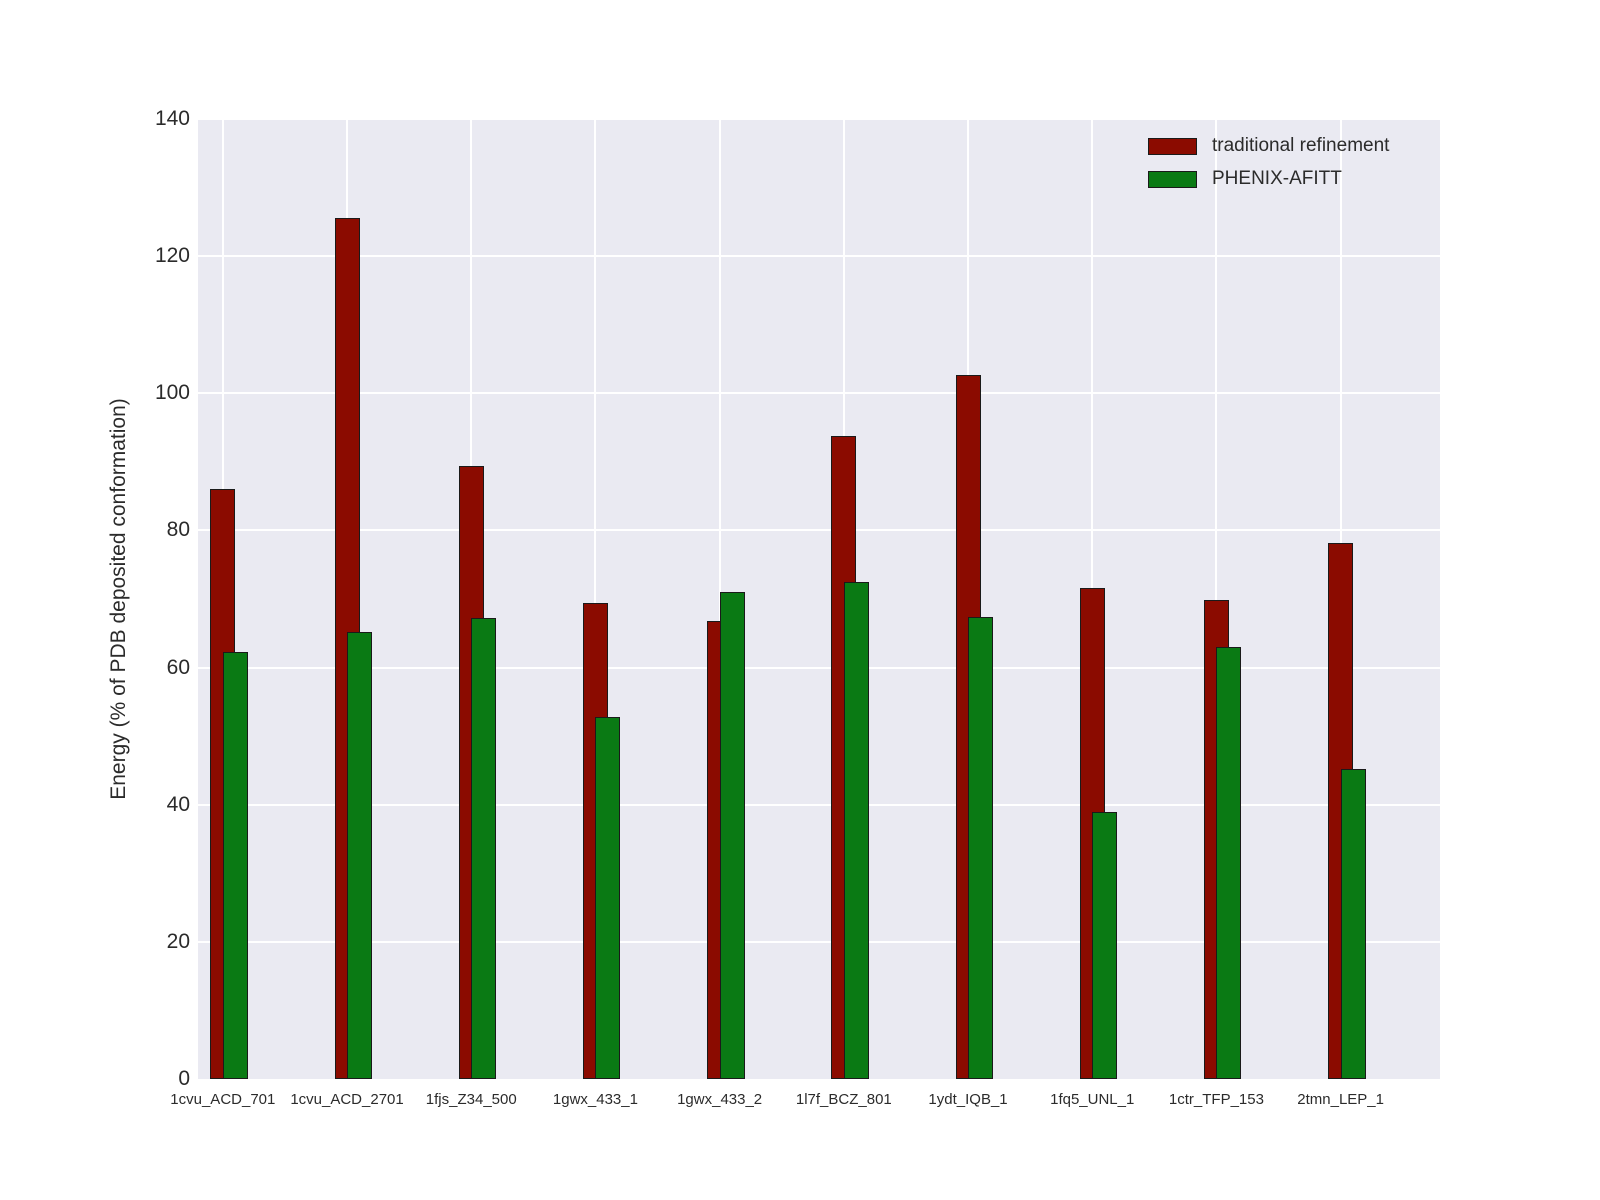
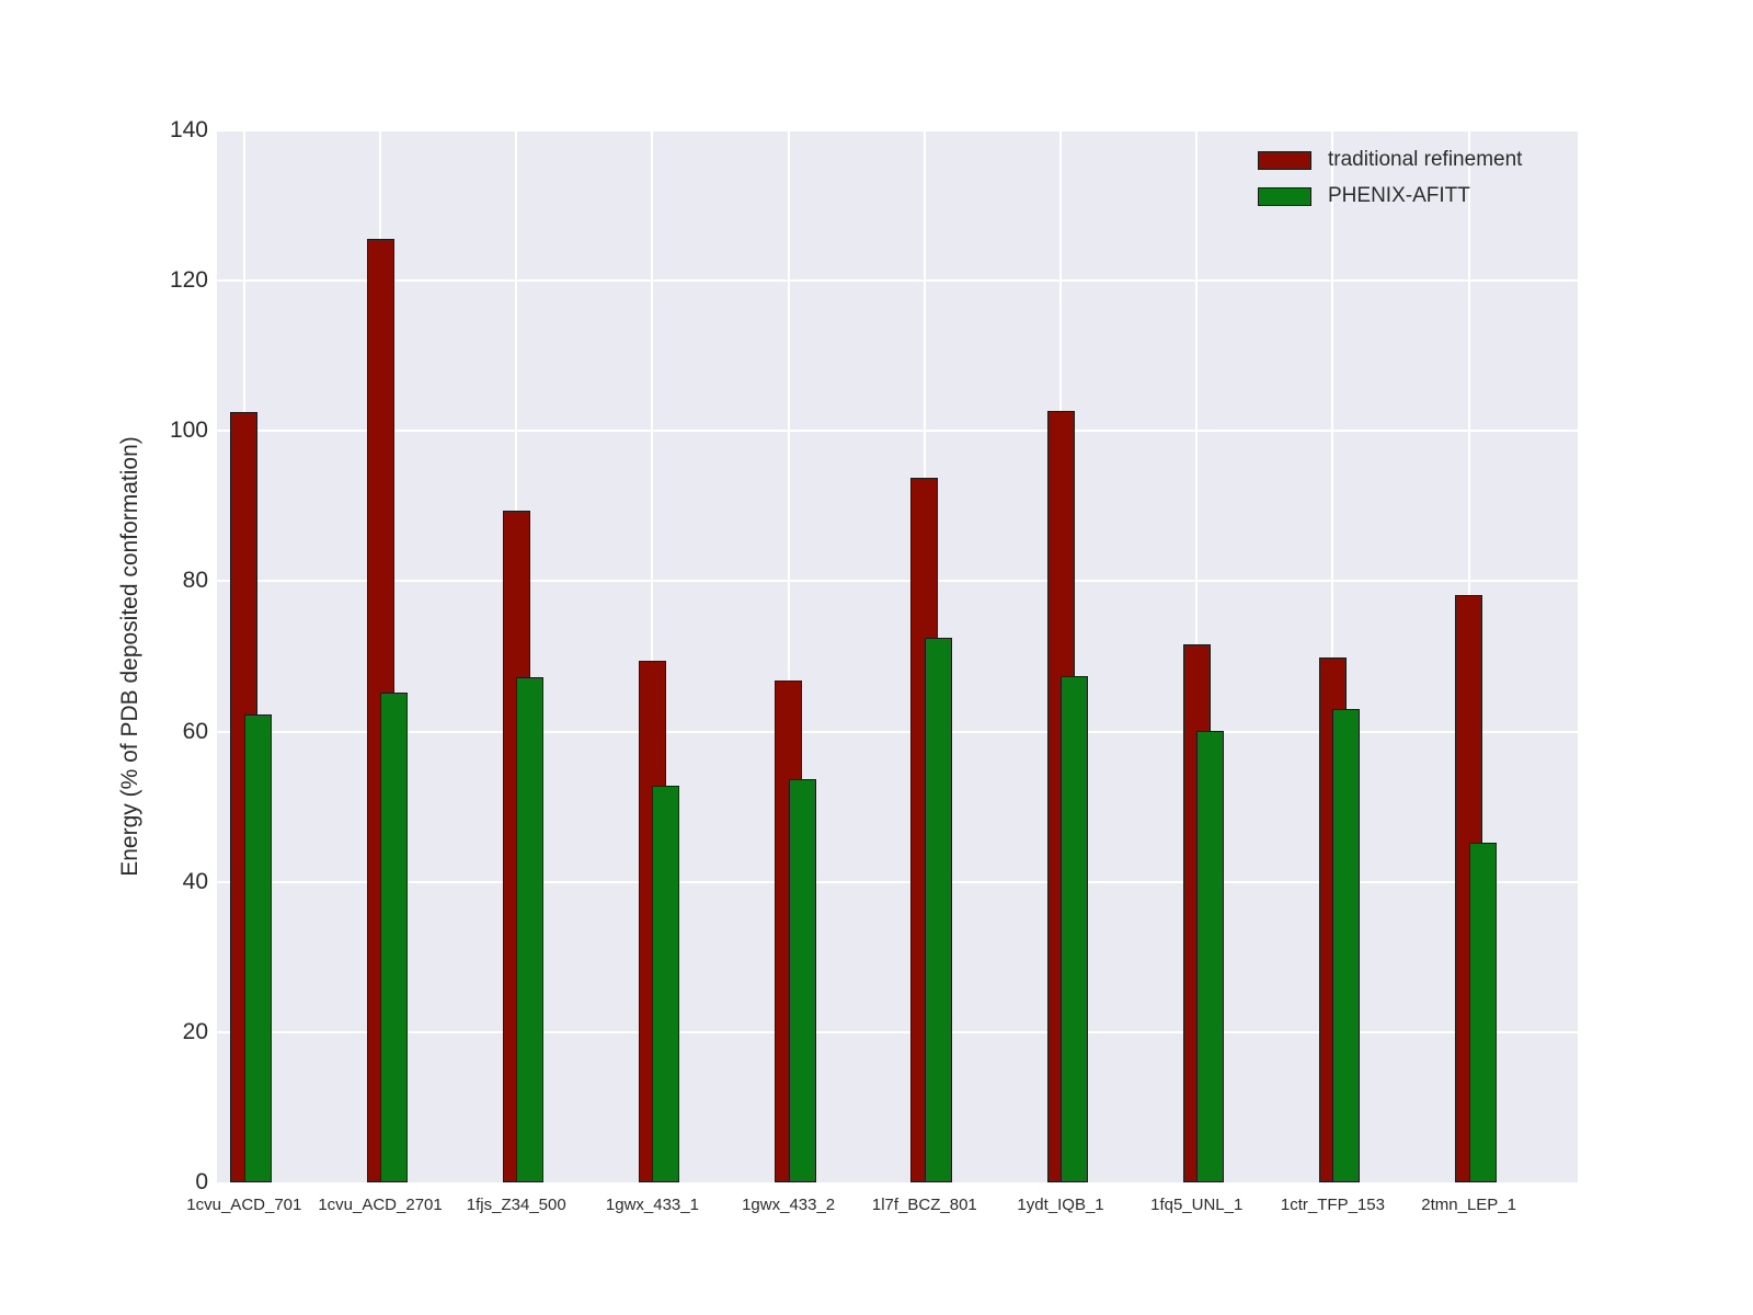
traditional refinement/1cvu_ACD_701: 86 -> 102
PHENIX-AFITT/1gwx_433_2: 71 -> 54
PHENIX-AFITT/1fq5_UNL_1: 39 -> 60
